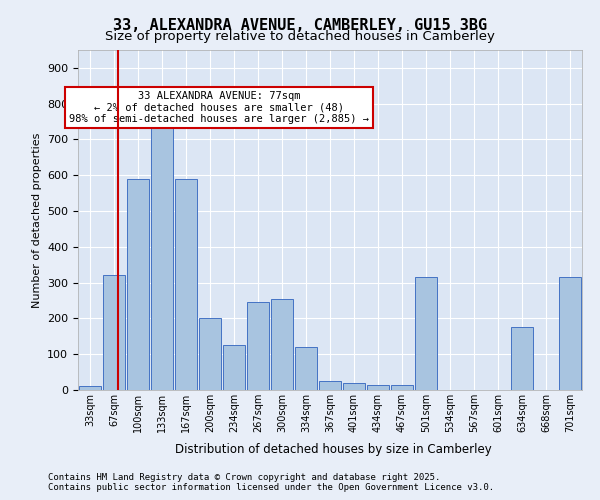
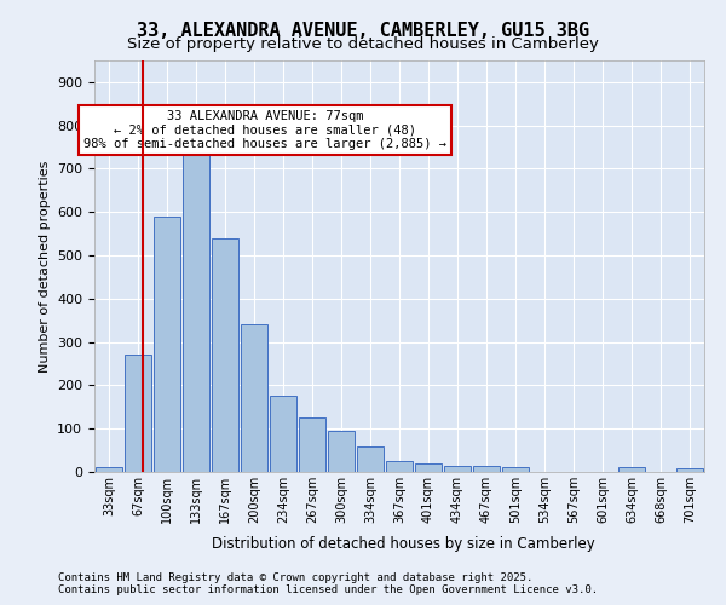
67sqm: 320 -> 270
167sqm: 590 -> 540
200sqm: 200 -> 340
234sqm: 125 -> 175
267sqm: 245 -> 125
300sqm: 255 -> 95
334sqm: 120 -> 60
501sqm: 315 -> 12
634sqm: 175 -> 10
701sqm: 315 -> 8
